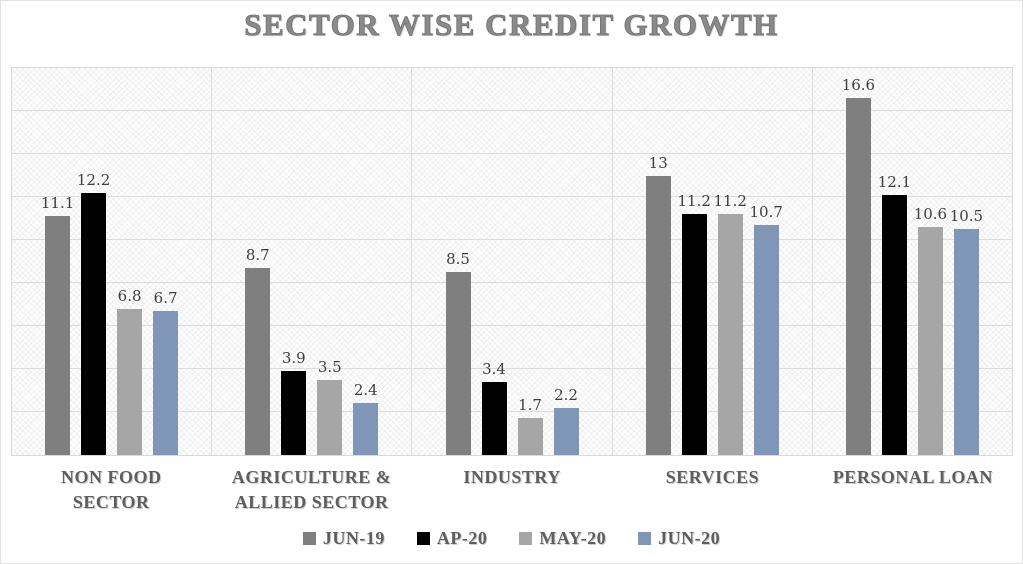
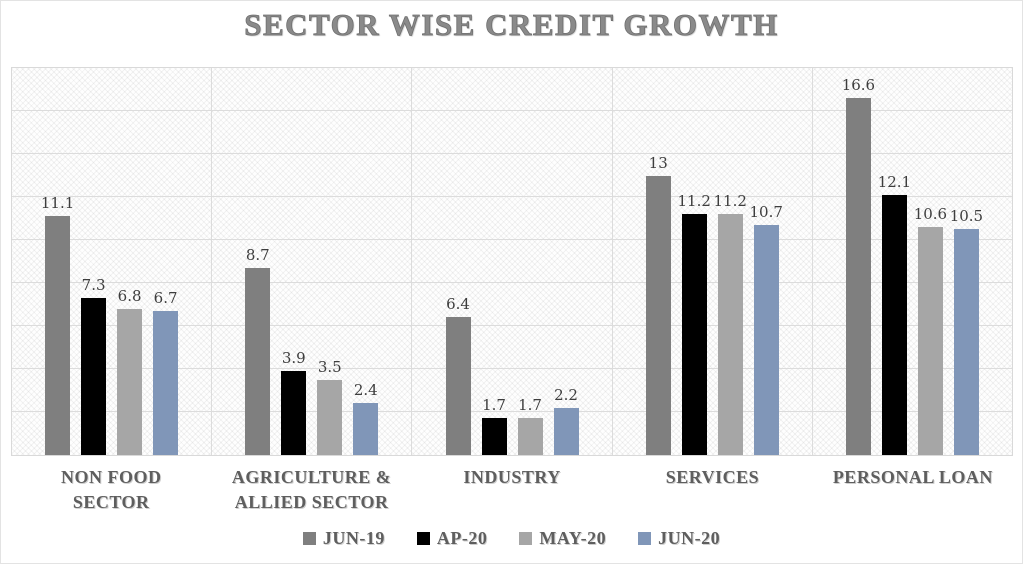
AP-20/NON FOOD SECTOR: 12.2 -> 7.3
JUN-19/INDUSTRY: 8.5 -> 6.4
AP-20/INDUSTRY: 3.4 -> 1.7
